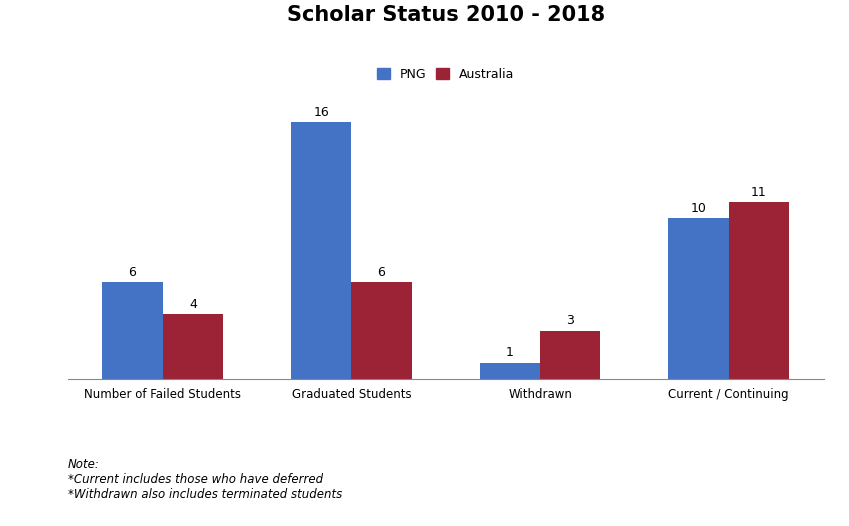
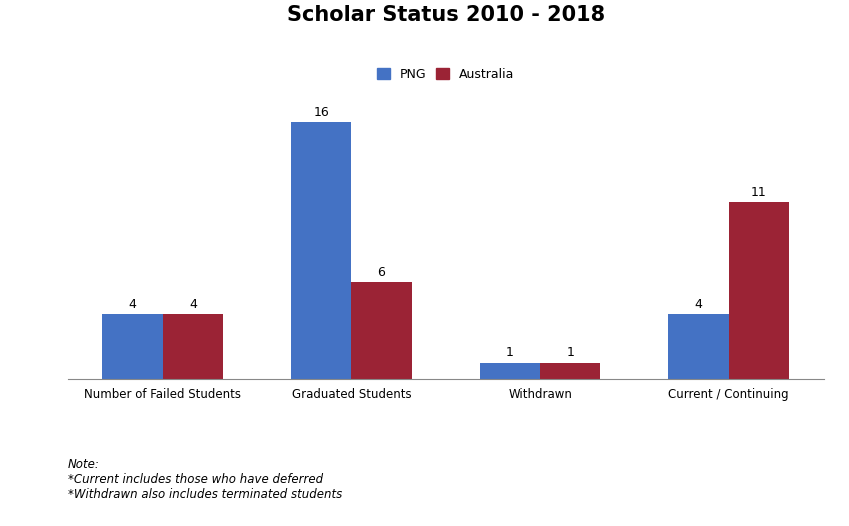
PNG/Number of Failed Students: 6 -> 4
Australia/Withdrawn: 3 -> 1
PNG/Current / Continuing: 10 -> 4
